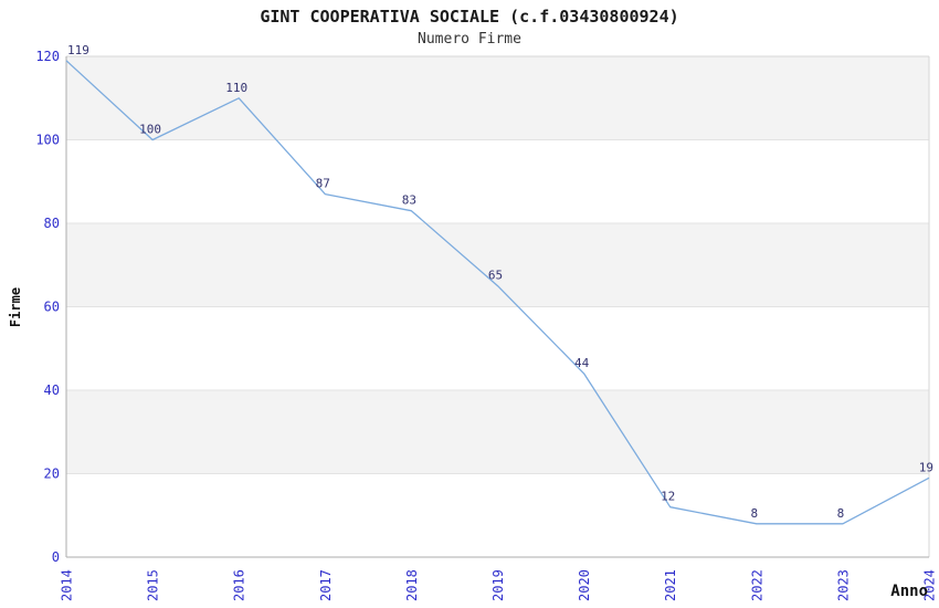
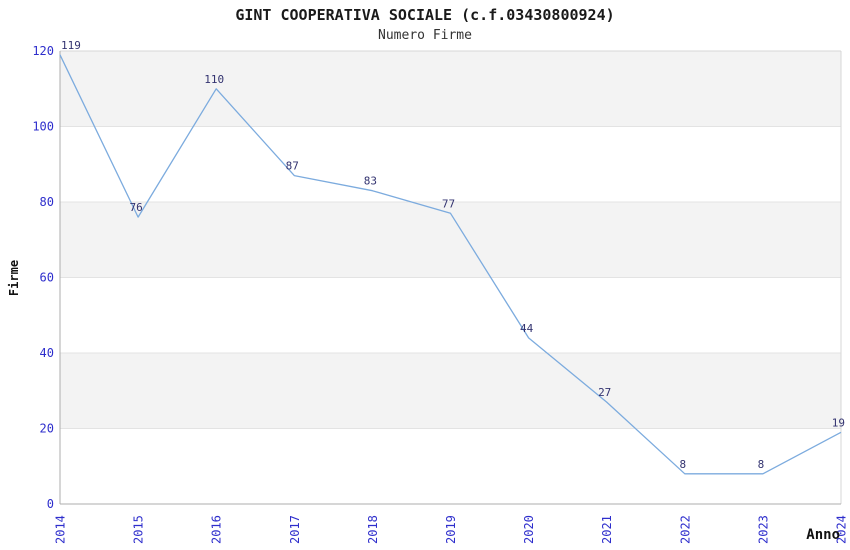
2015: 100 -> 76
2019: 65 -> 77
2021: 12 -> 27
